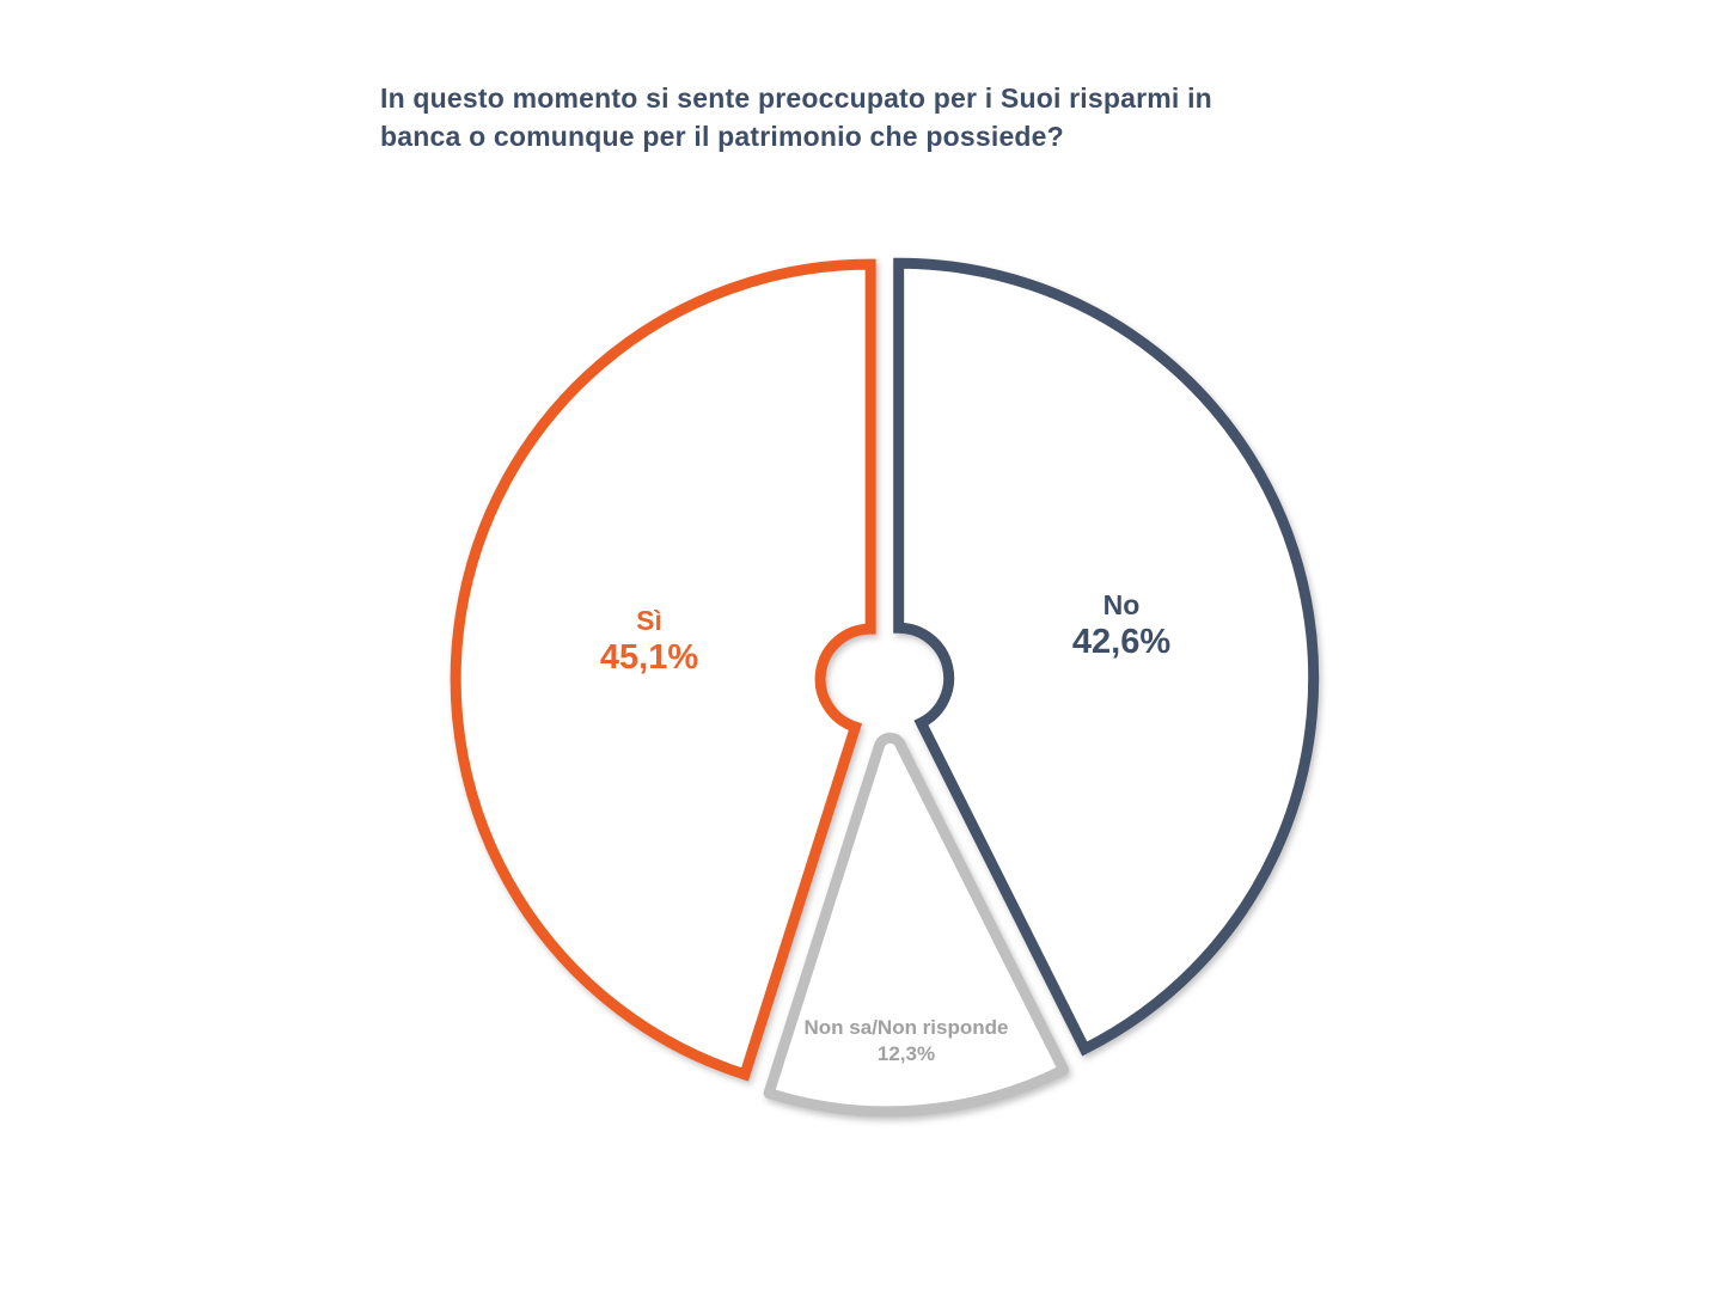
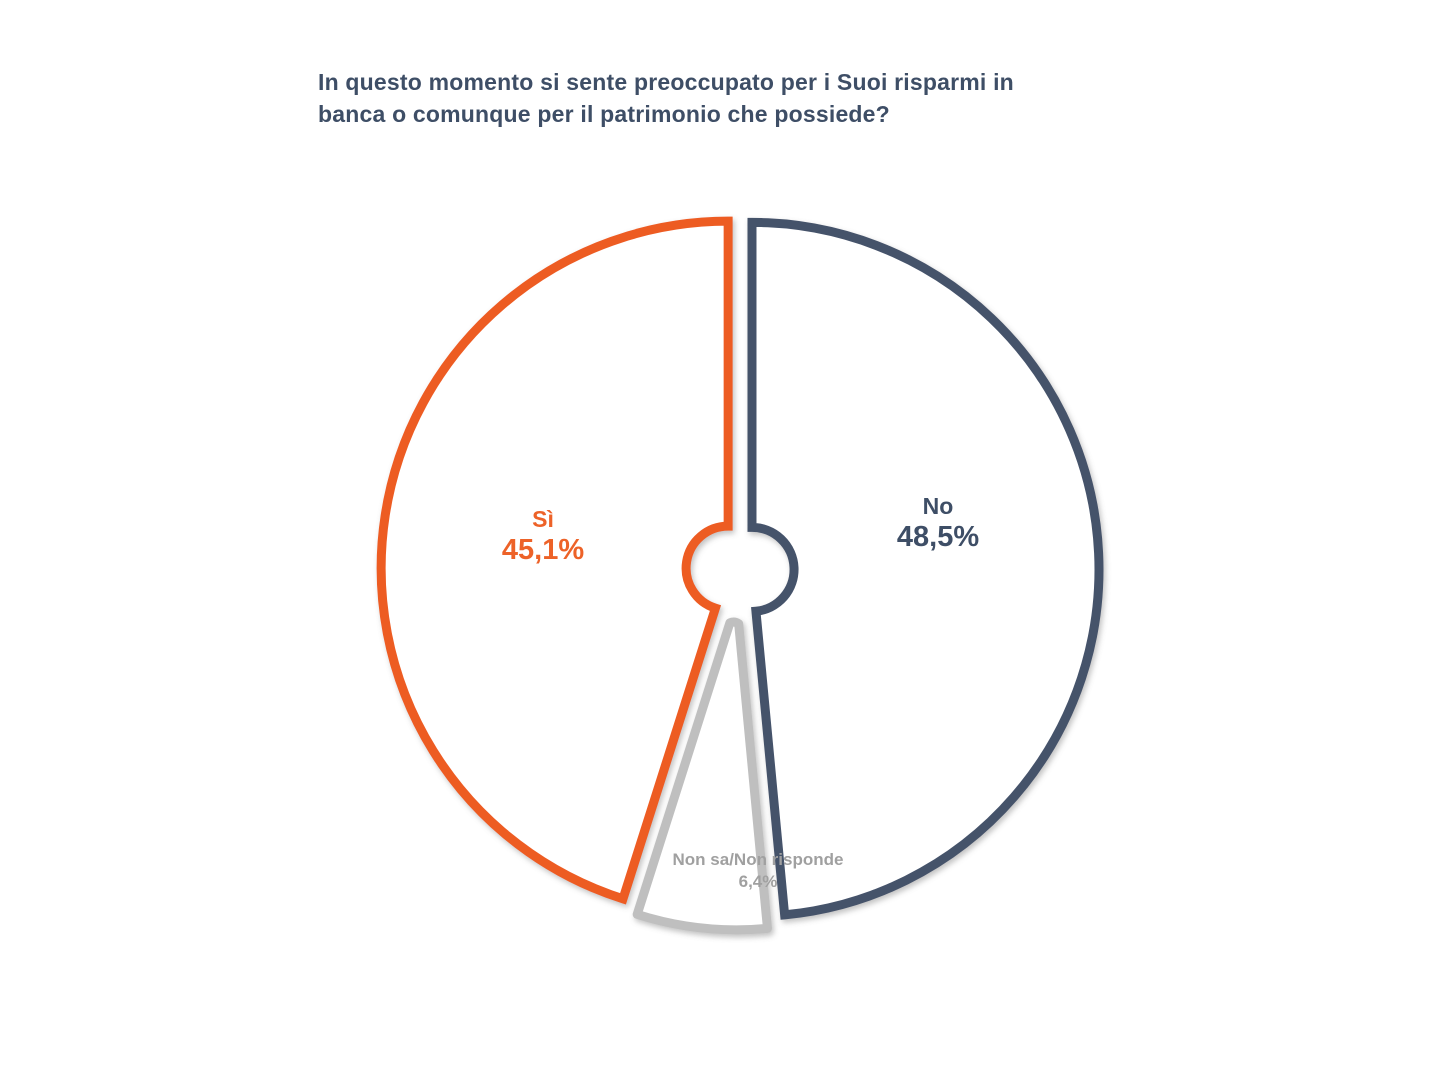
No: 42,6% -> 48,5%
Non sa/Non risponde: 12,3% -> 6,4%
